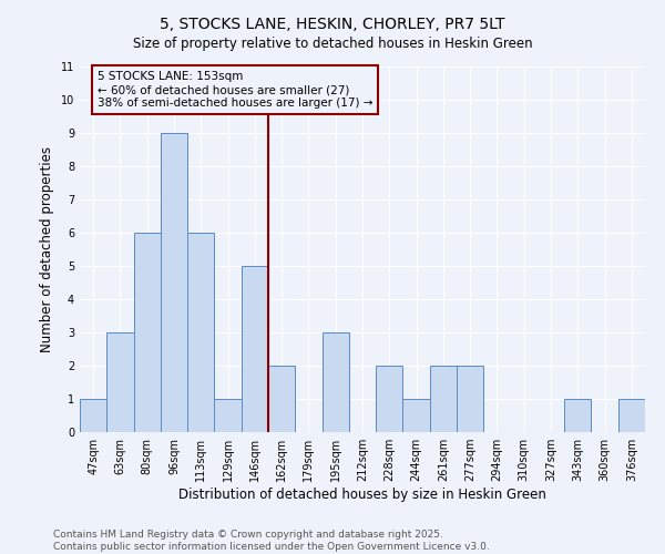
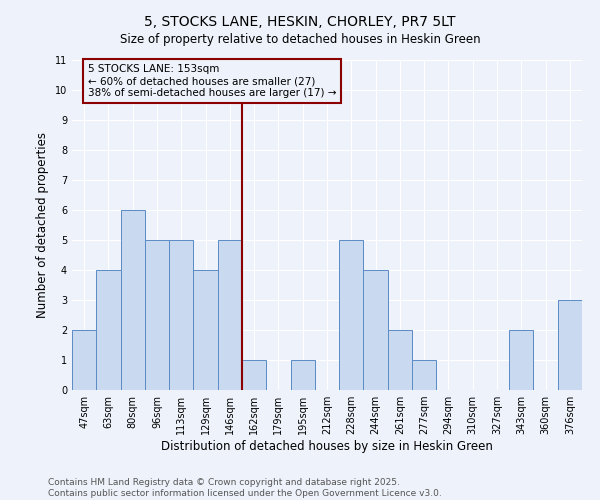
47sqm: 1 -> 2
63sqm: 3 -> 4
96sqm: 9 -> 5
113sqm: 6 -> 5
129sqm: 1 -> 4
162sqm: 2 -> 1
195sqm: 3 -> 1
228sqm: 2 -> 5
244sqm: 1 -> 4
277sqm: 2 -> 1
343sqm: 1 -> 2
376sqm: 1 -> 3
